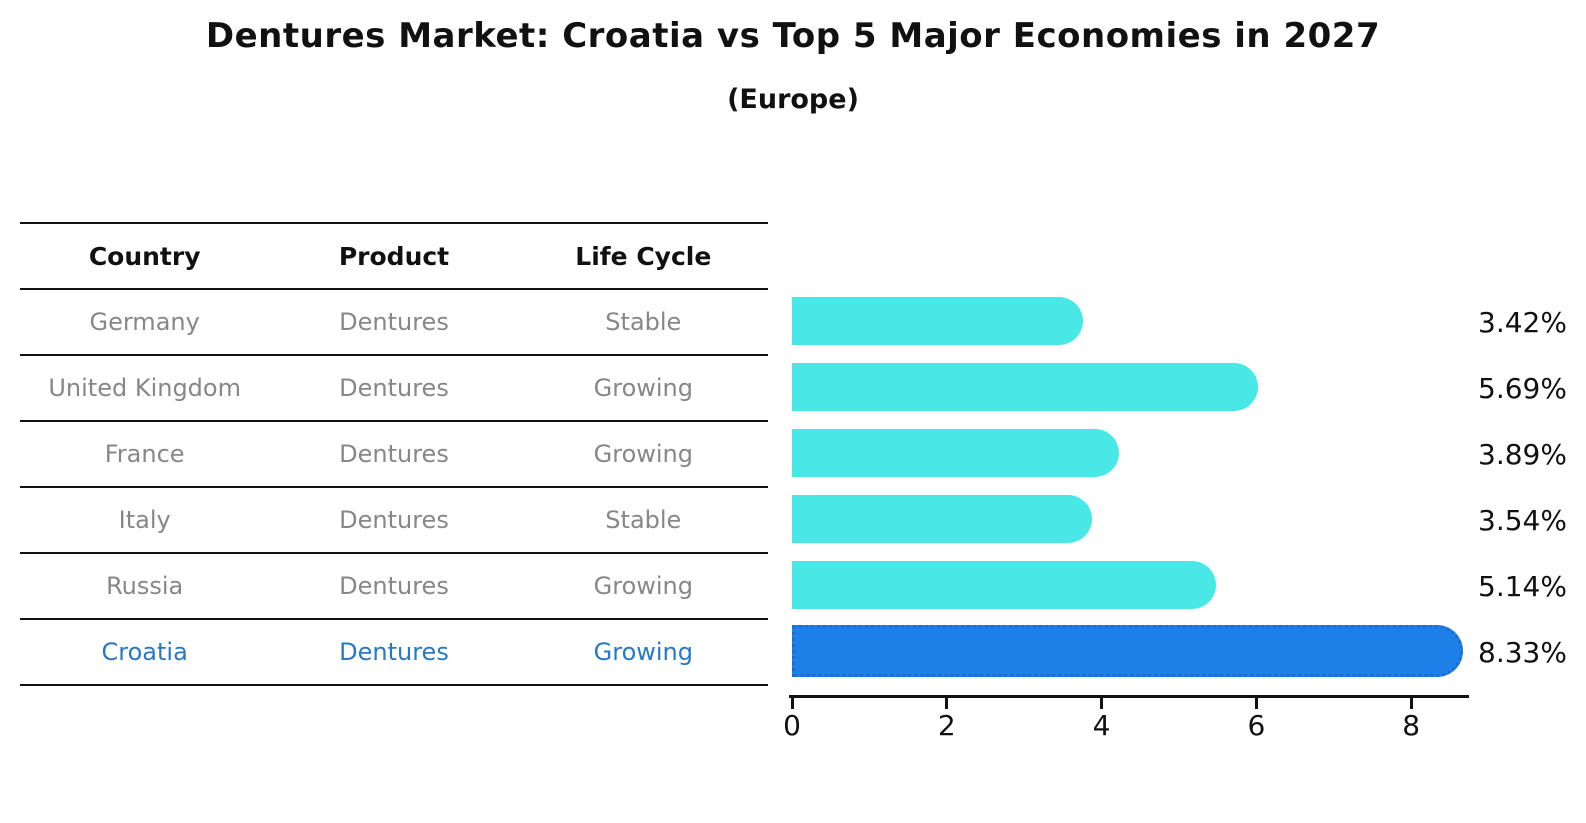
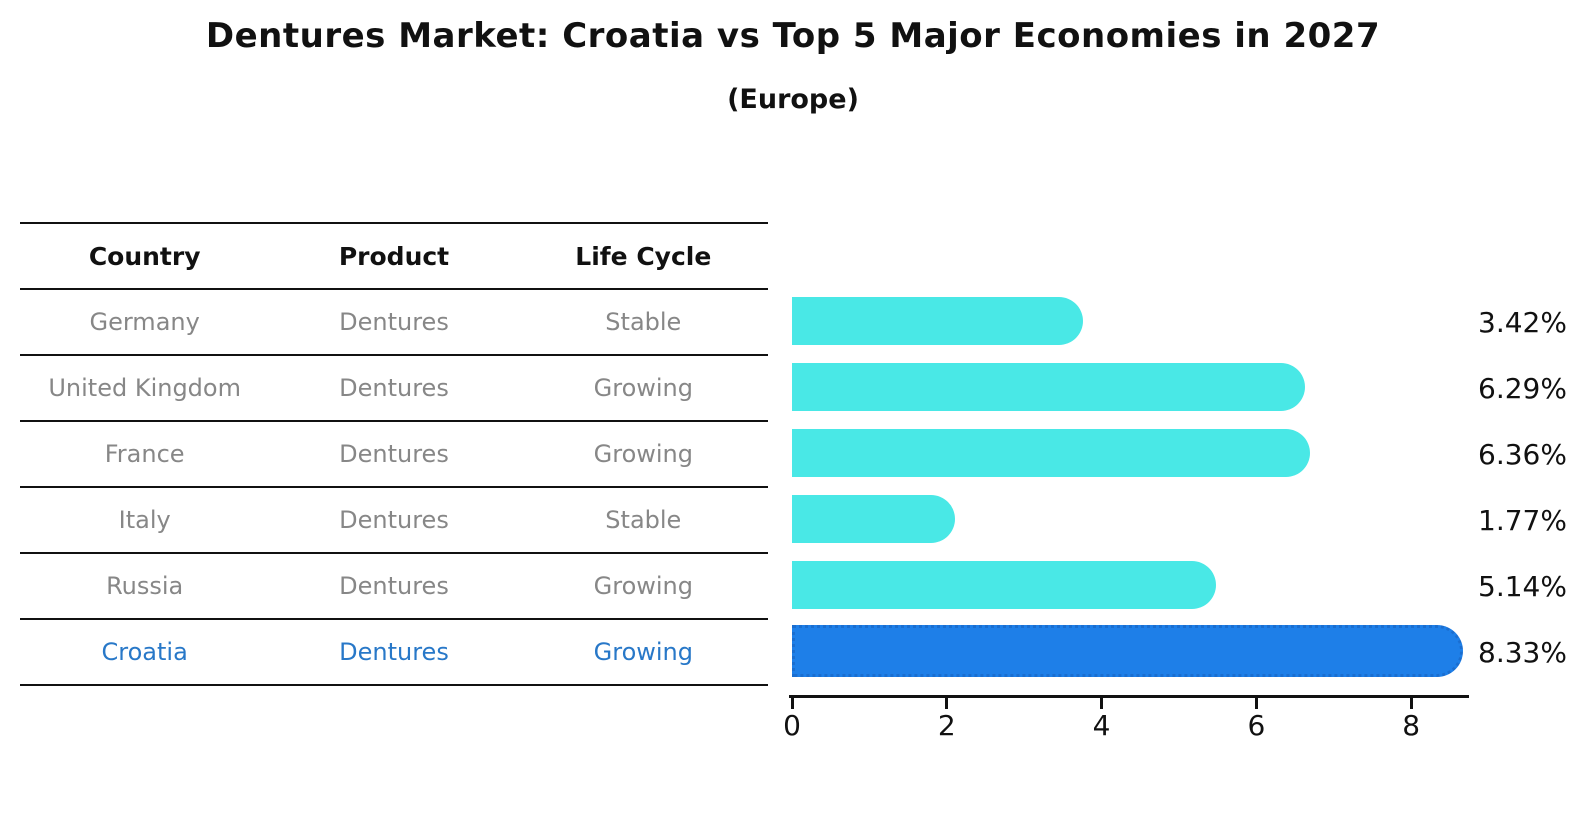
United Kingdom: 5.69% -> 6.29%
France: 3.89% -> 6.36%
Italy: 3.54% -> 1.77%
